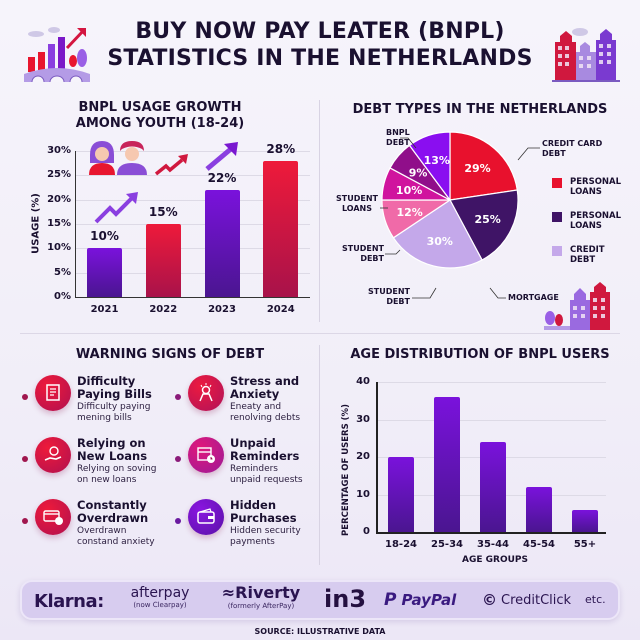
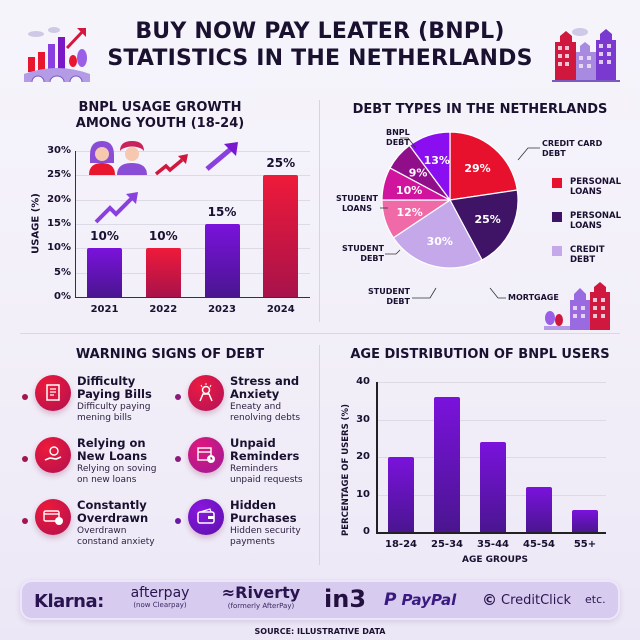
BNPL USAGE GROWTH AMONG YOUTH (18-24)/2022: 15% -> 10%
BNPL USAGE GROWTH AMONG YOUTH (18-24)/2023: 22% -> 15%
BNPL USAGE GROWTH AMONG YOUTH (18-24)/2024: 28% -> 25%
